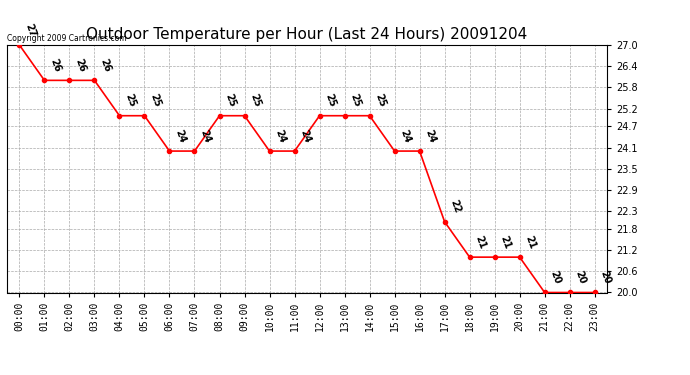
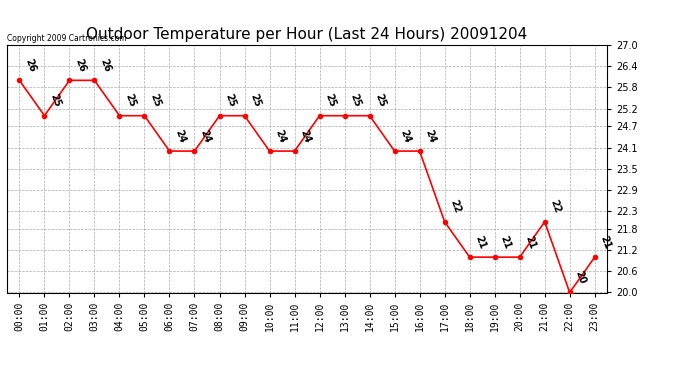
00:00: 27 -> 26
01:00: 26 -> 25
21:00: 20 -> 22
23:00: 20 -> 21
